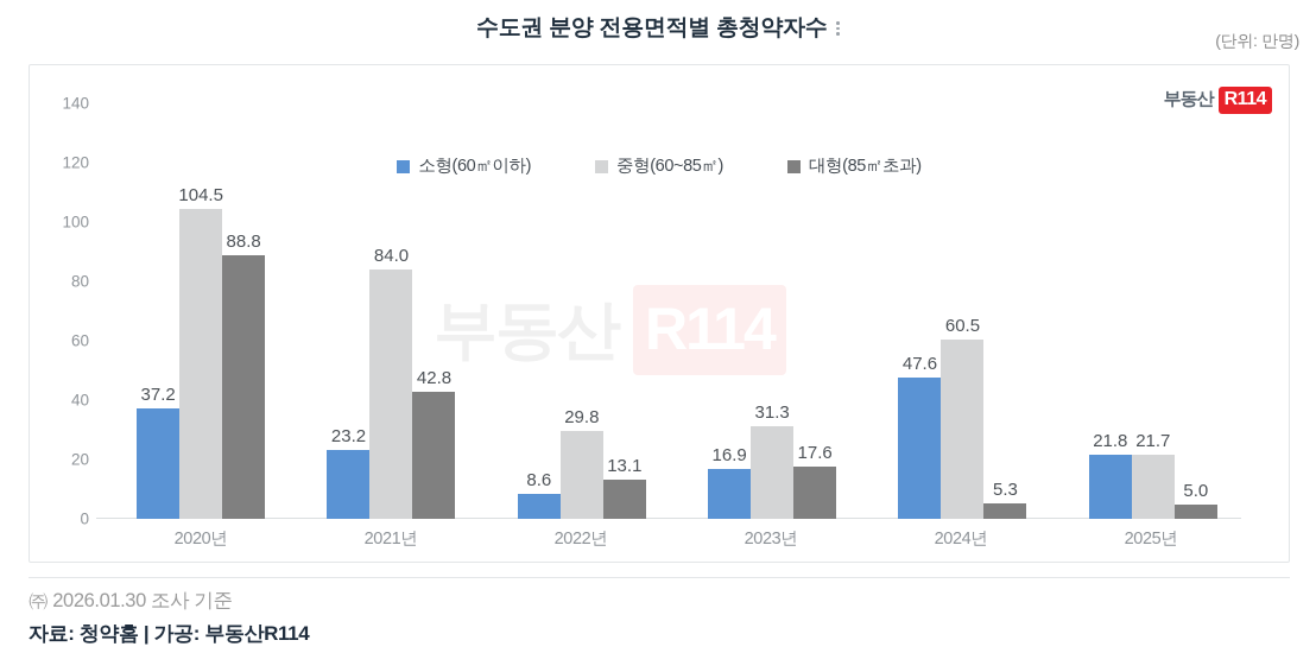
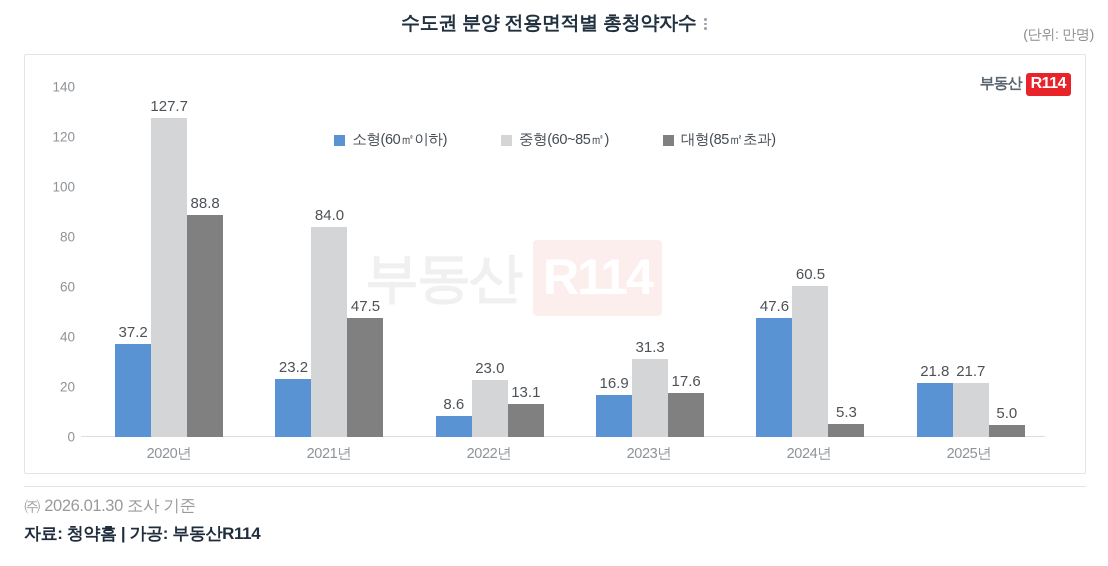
중형(60~85㎡)/2020년: 104.5 -> 127.7
대형(85㎡초과)/2021년: 42.8 -> 47.5
중형(60~85㎡)/2022년: 29.8 -> 23.0
